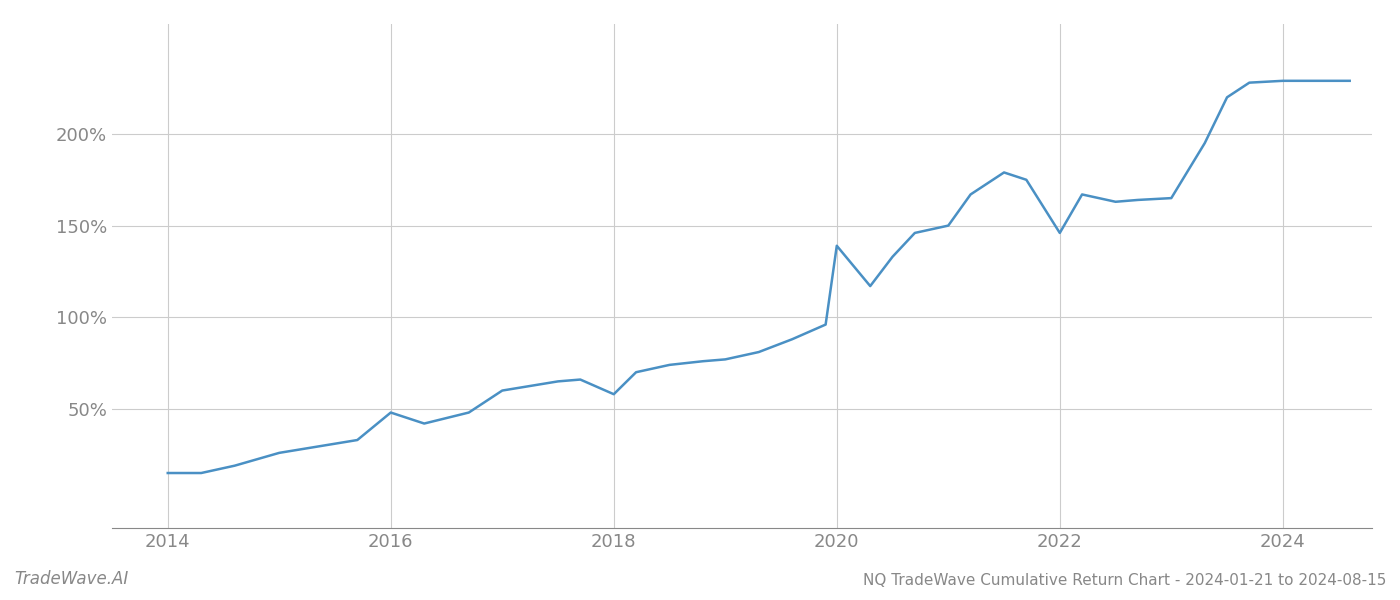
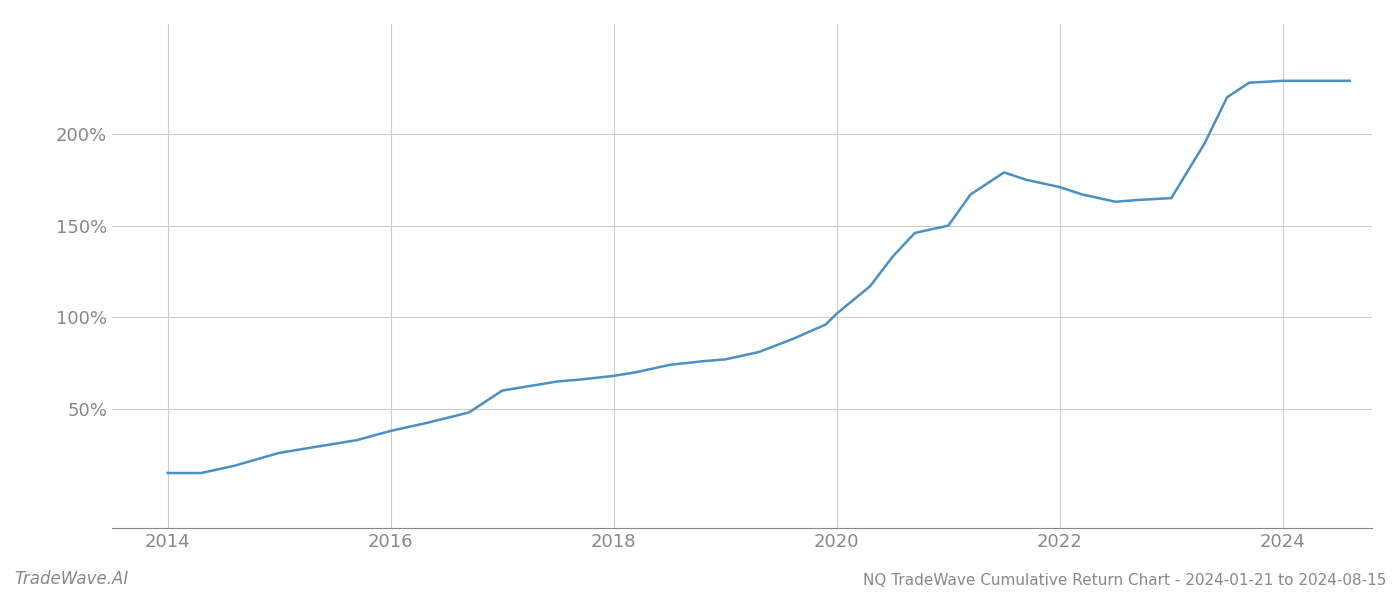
2016: 48% -> 38%
2018: 58% -> 68%
2020: 139% -> 102%
2022: 146% -> 171%
